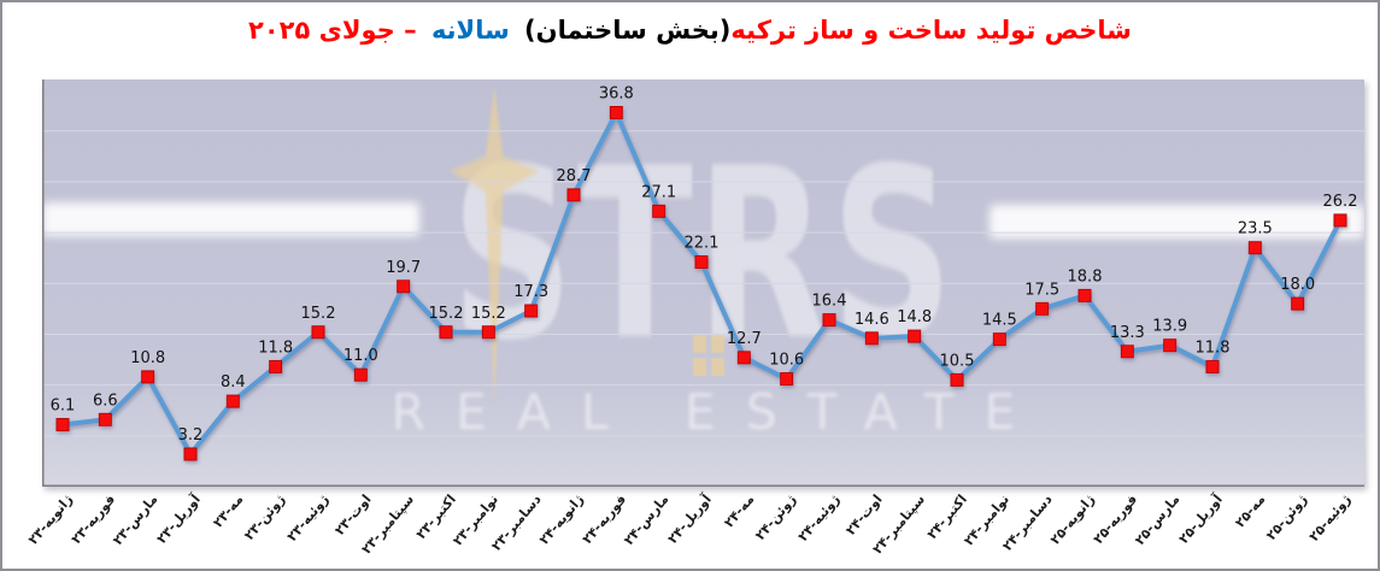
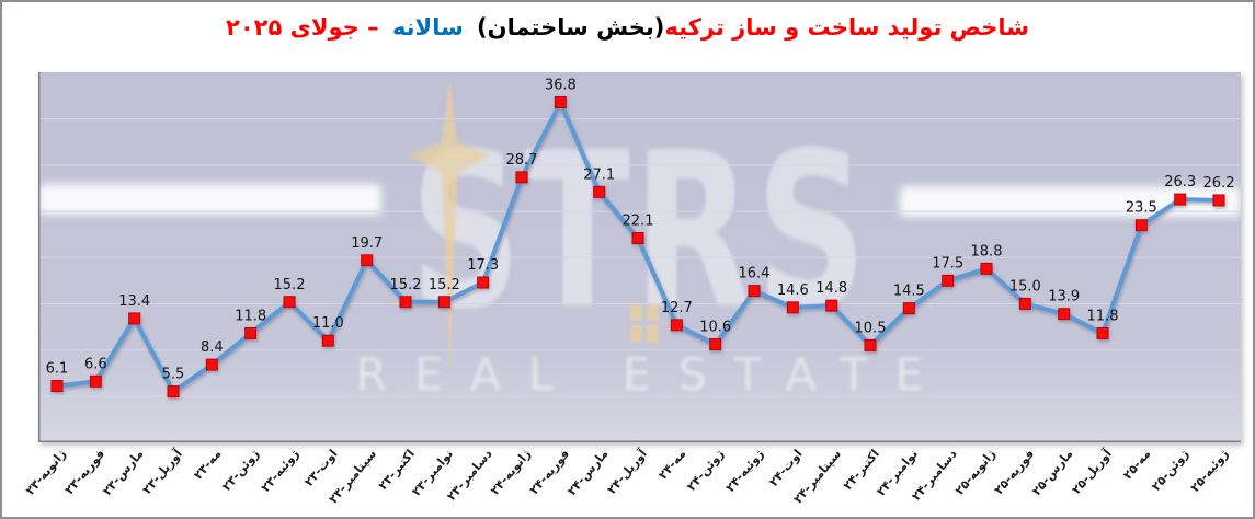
مارس-۲۳: 10.8 -> 13.4
آوریل-۲۳: 3.2 -> 5.5
فوریه-۲۵: 13.3 -> 15.0
ژوئن-۲۵: 18.0 -> 26.3
